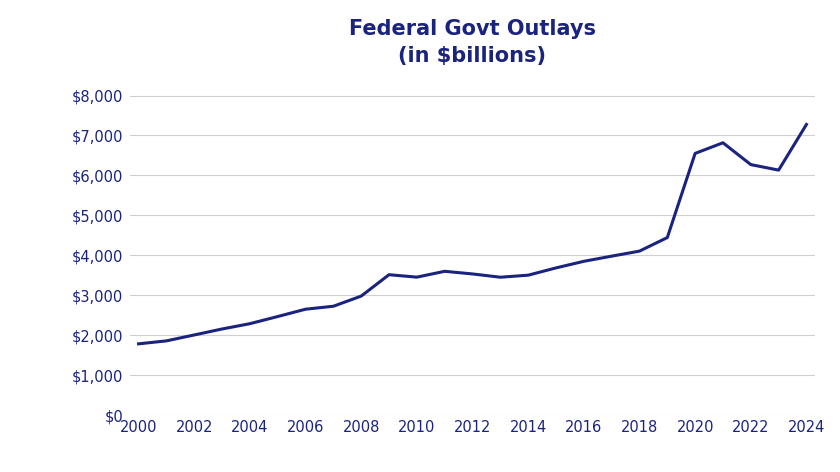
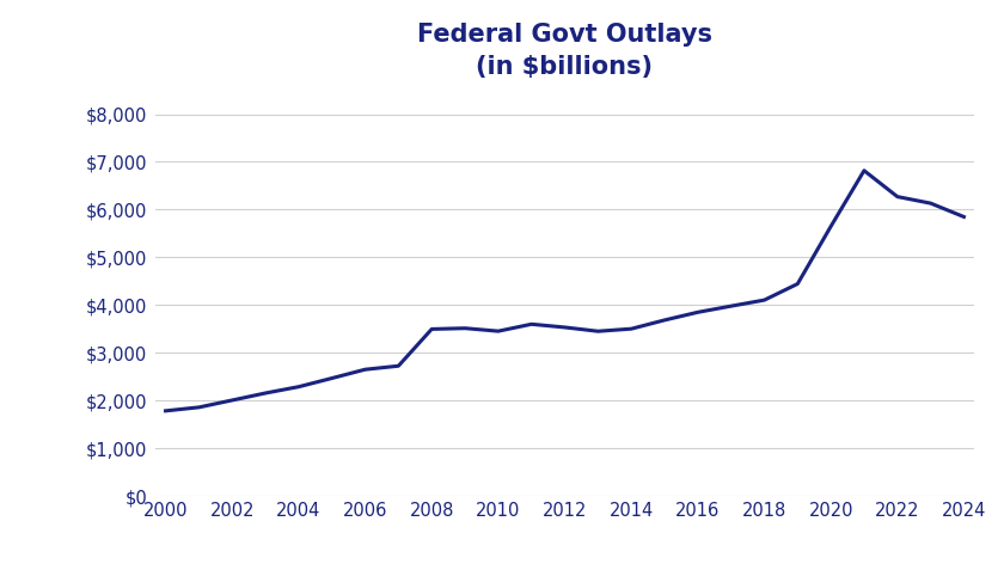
2008: $2,980 -> $3,500
2020: $6,550 -> $5,650
2024: $7,280 -> $5,850
